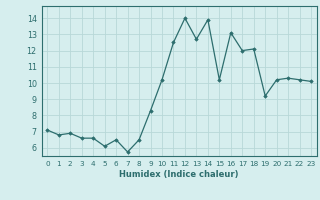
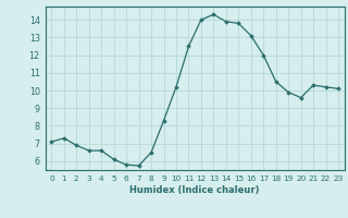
1: 6.8 -> 7.3
6: 6.5 -> 5.8
13: 12.7 -> 14.3
15: 10.2 -> 13.8
18: 12.1 -> 10.5
19: 9.2 -> 9.9
20: 10.2 -> 9.6
